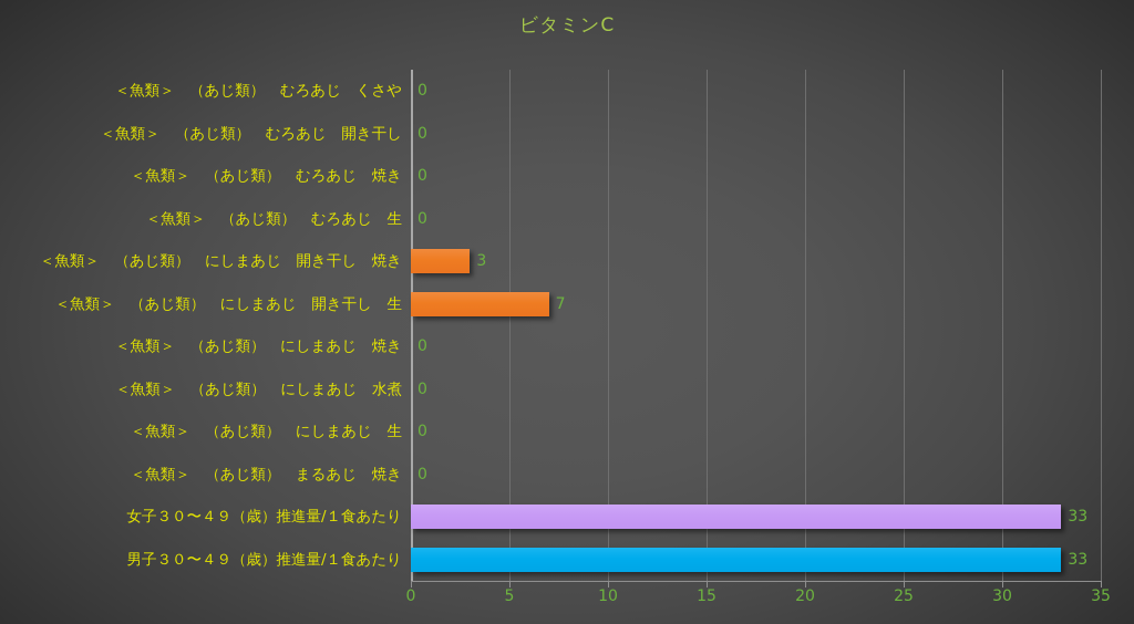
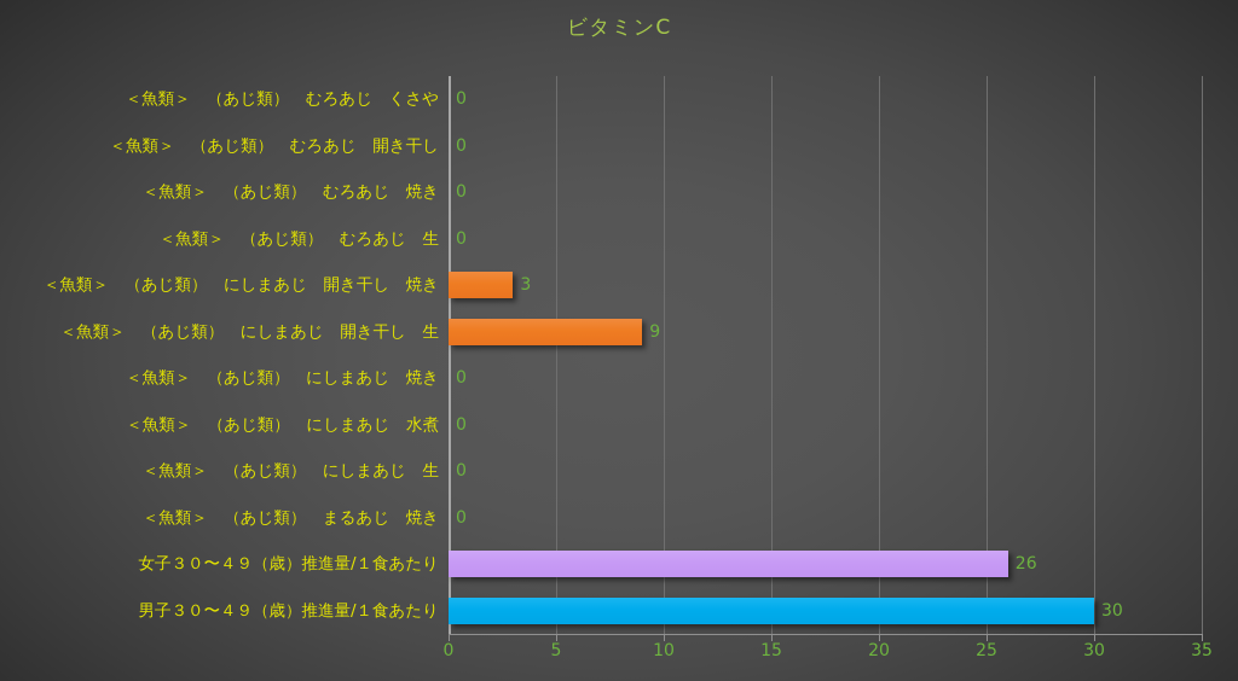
＜魚類＞ （あじ類） にしまあじ 開き干し 生: 7 -> 9
女子３０〜４９（歳）推進量/１食あたり: 33 -> 26
男子３０〜４９（歳）推進量/１食あたり: 33 -> 30
